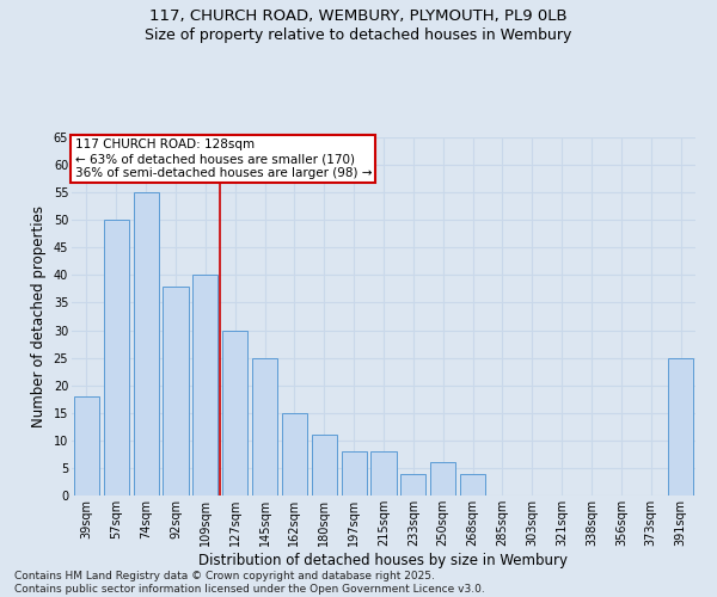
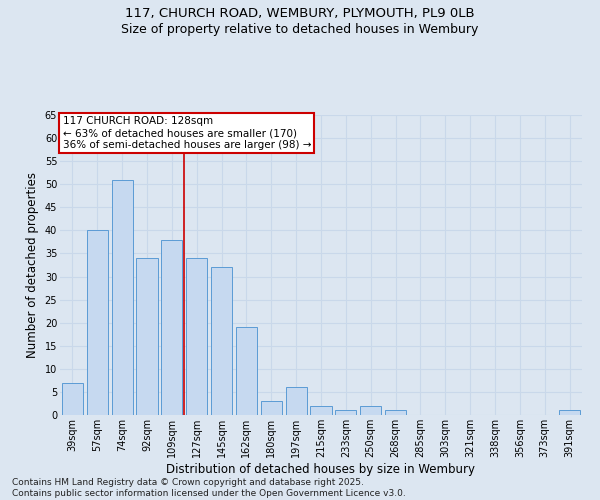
39sqm: 18 -> 7
57sqm: 50 -> 40
74sqm: 55 -> 51
92sqm: 38 -> 34
109sqm: 40 -> 38
127sqm: 30 -> 34
145sqm: 25 -> 32
162sqm: 15 -> 19
180sqm: 11 -> 3
197sqm: 8 -> 6
215sqm: 8 -> 2
233sqm: 4 -> 1
250sqm: 6 -> 2
268sqm: 4 -> 1
391sqm: 25 -> 1
